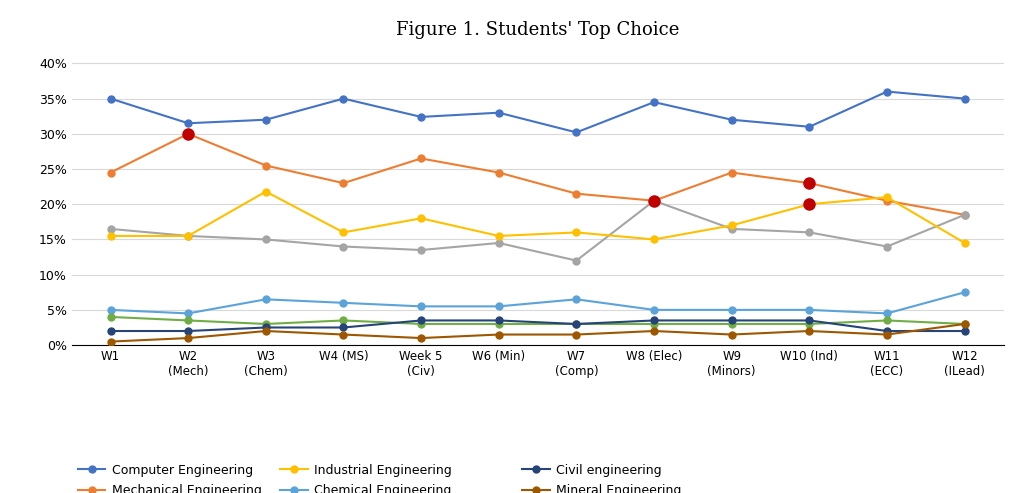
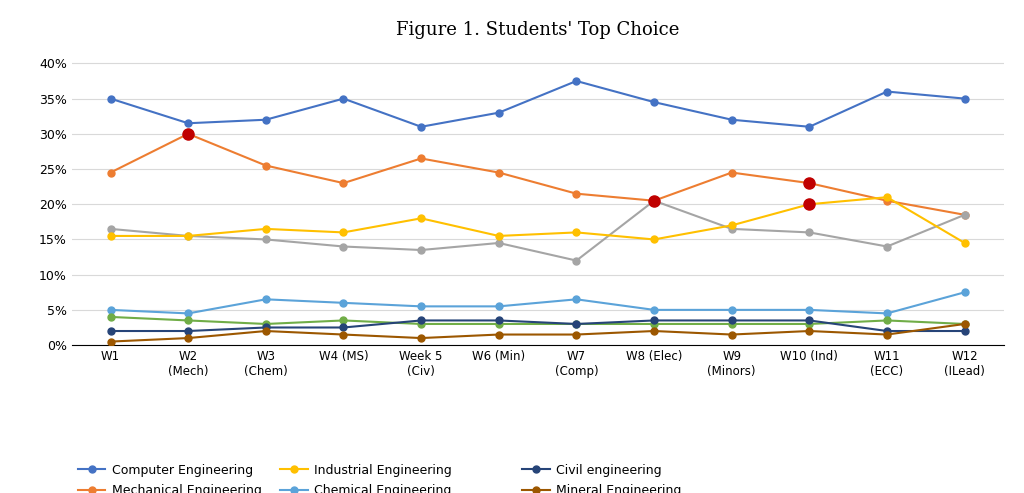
Industrial Engineering/W3 (Chem): 21.8% -> 16.5%
Computer Engineering/Week 5 (Civ): 32.4% -> 31.0%
Computer Engineering/W7 (Comp): 30.2% -> 37.5%
